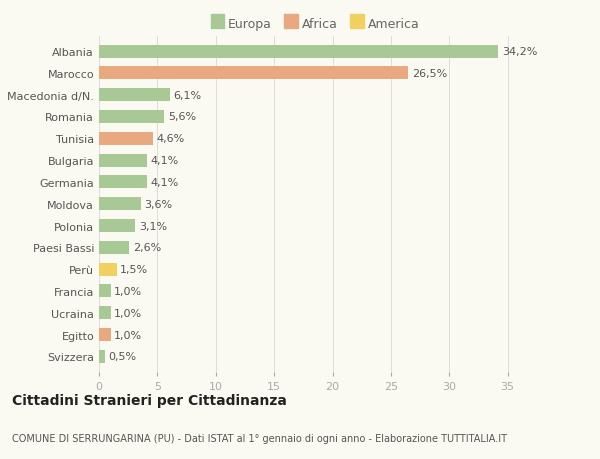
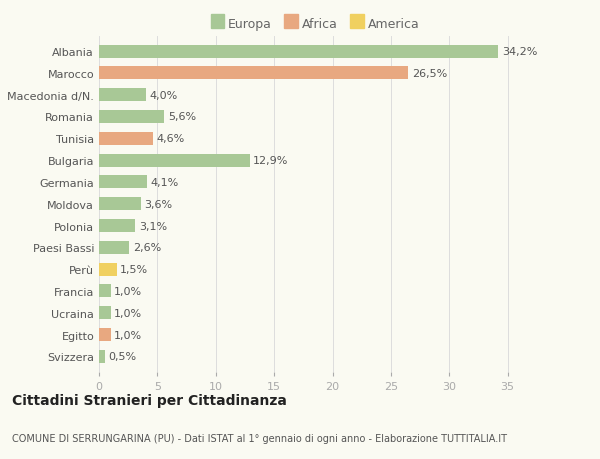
Macedonia d/N.: 6,1% -> 4,0%
Bulgaria: 4,1% -> 12,9%
